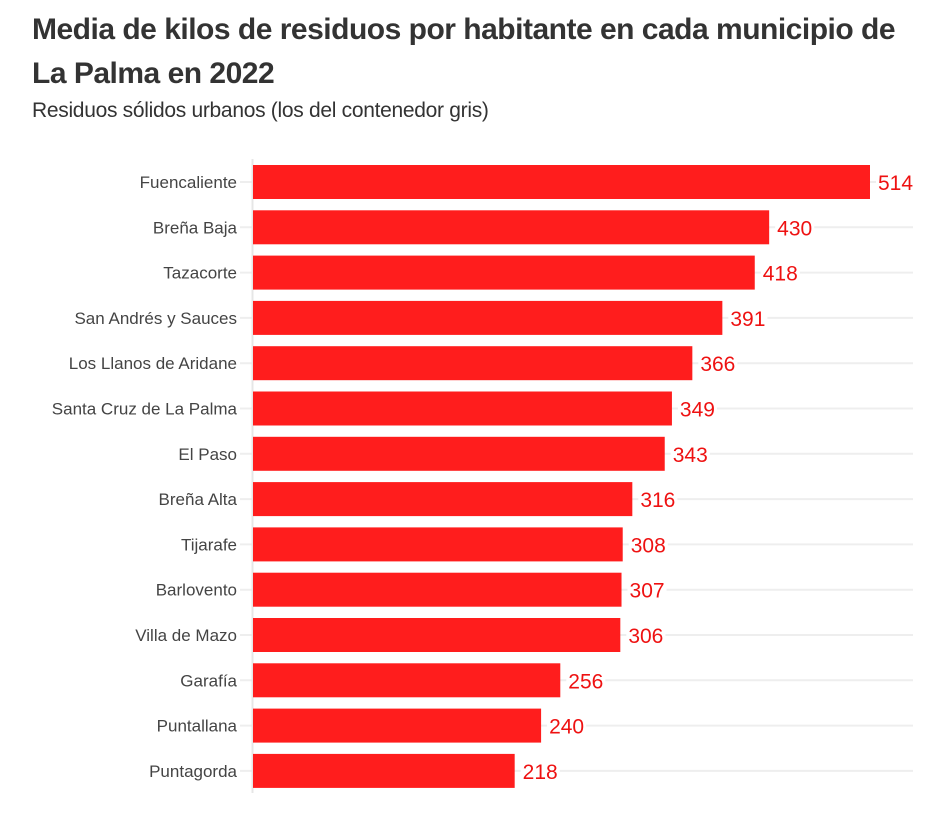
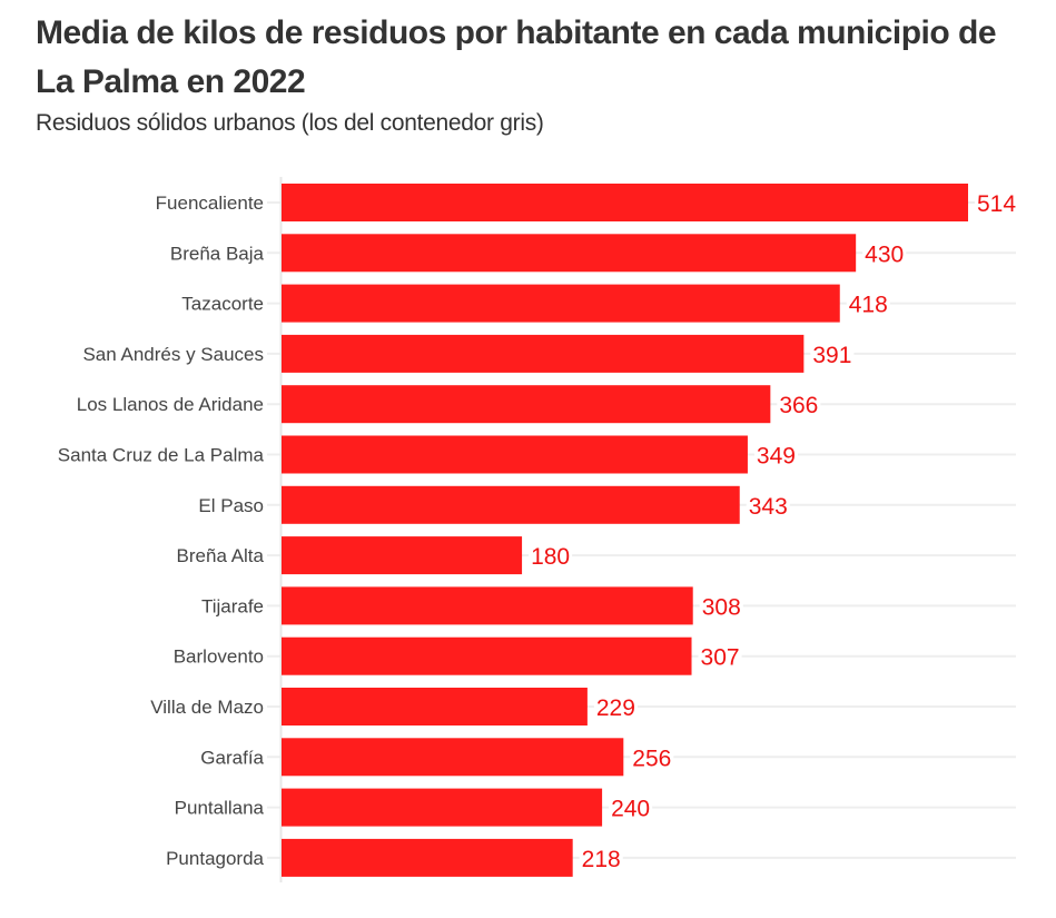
Breña Alta: 316 -> 180
Villa de Mazo: 306 -> 229
